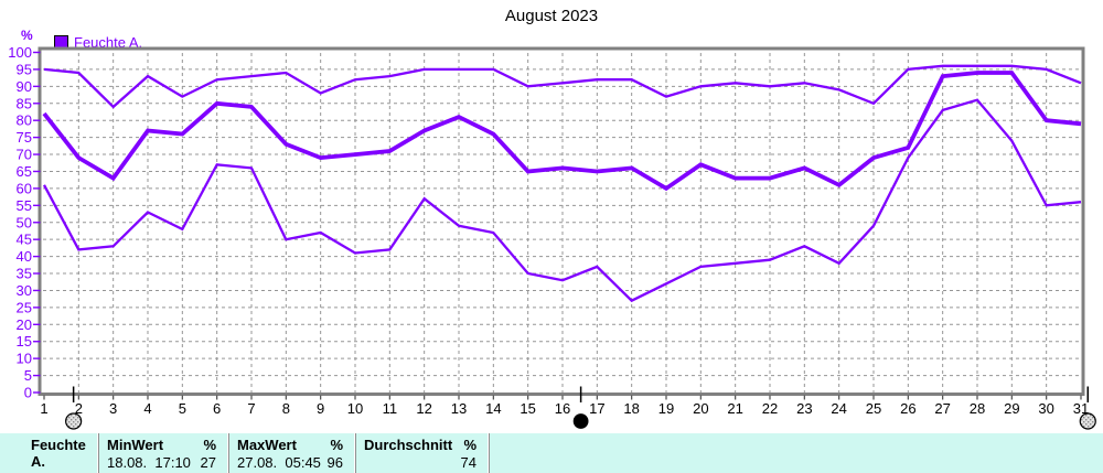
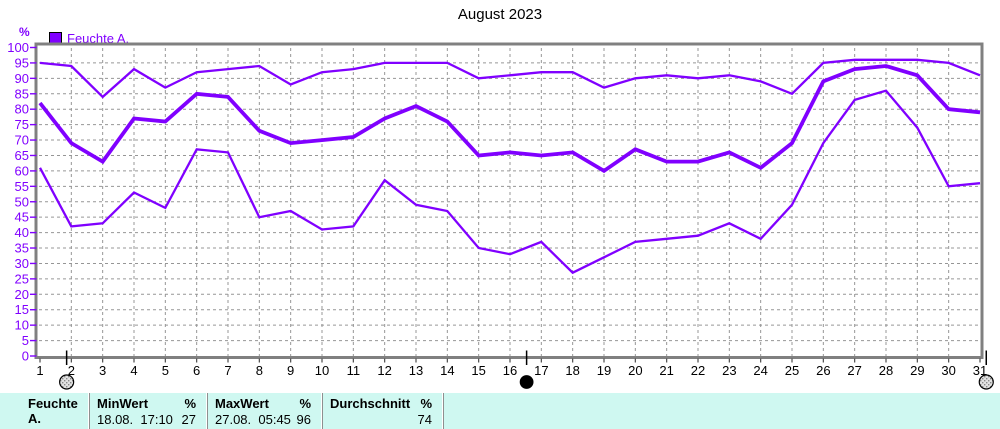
Durchschnitt/26: 72 -> 89
Durchschnitt/29: 94 -> 91
